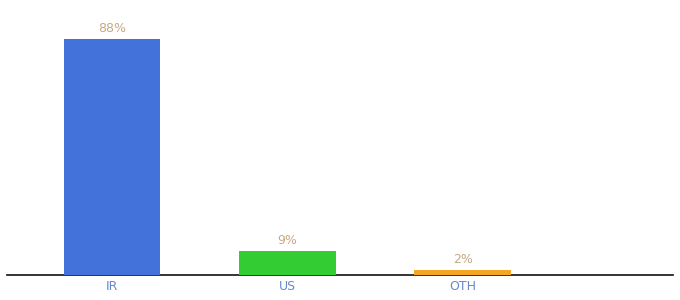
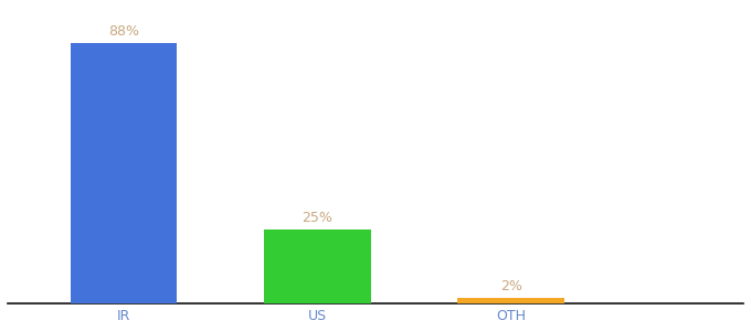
US: 9% -> 25%
